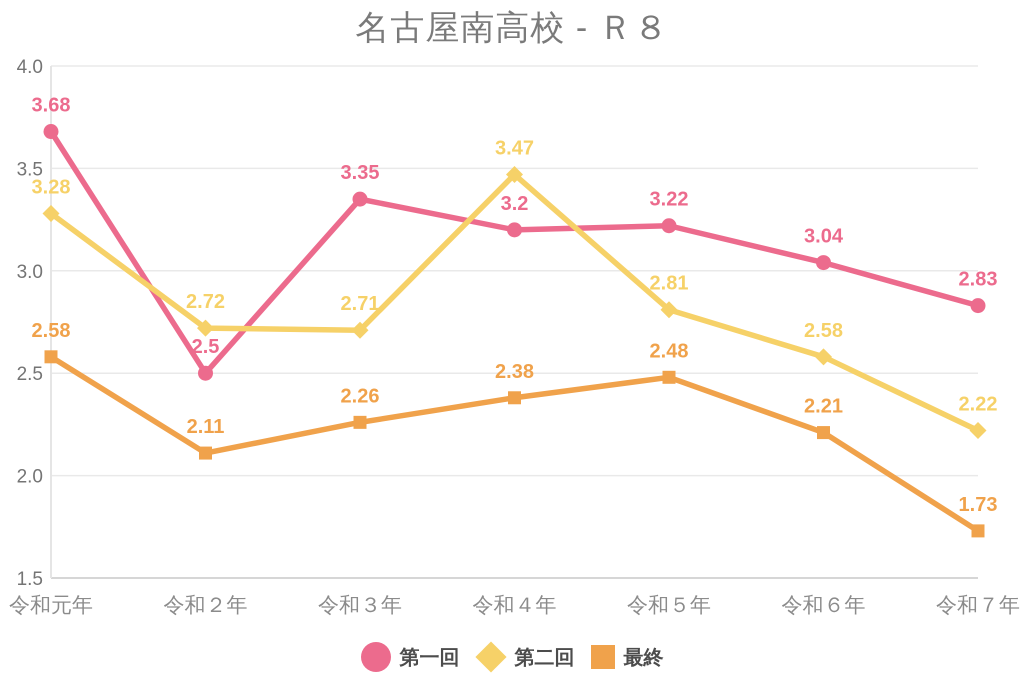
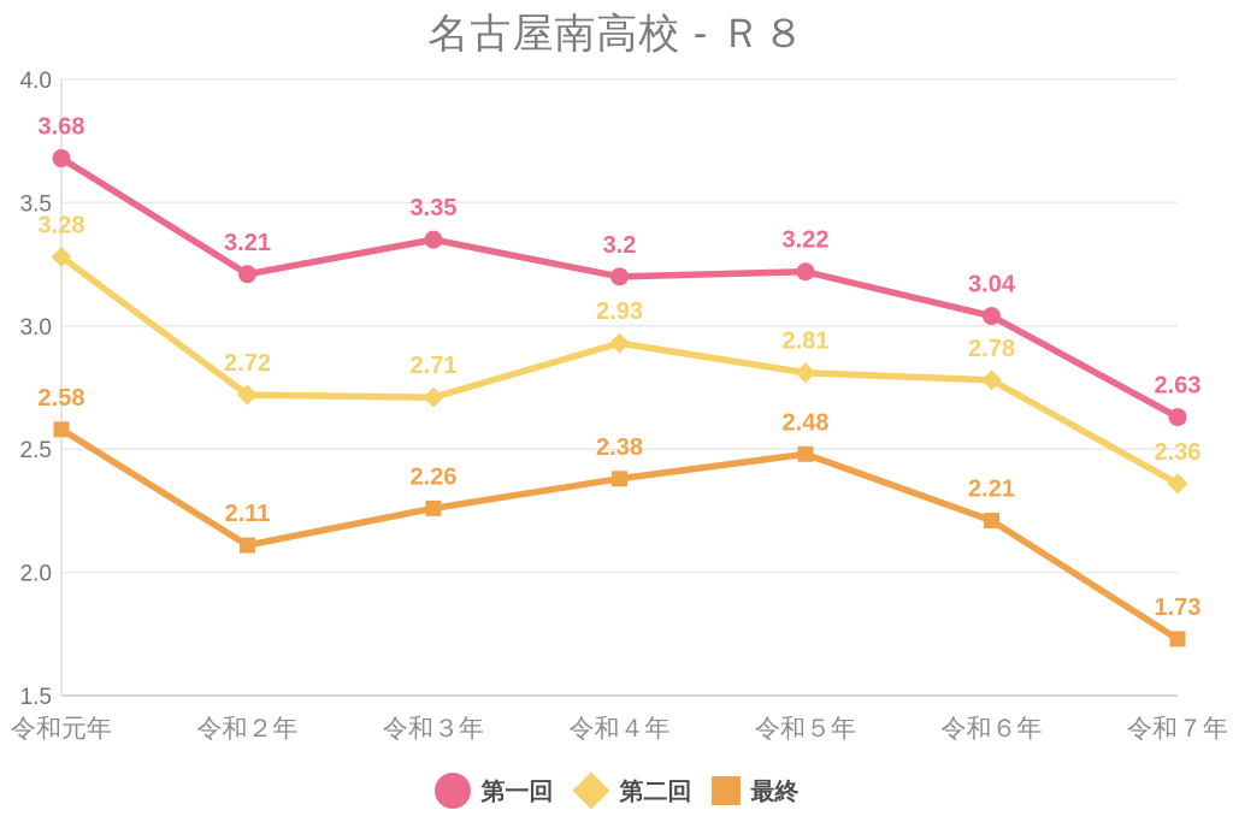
第一回/令和２年: 2.5 -> 3.21
第二回/令和４年: 3.47 -> 2.93
第二回/令和６年: 2.58 -> 2.78
第一回/令和７年: 2.83 -> 2.63
第二回/令和７年: 2.22 -> 2.36
